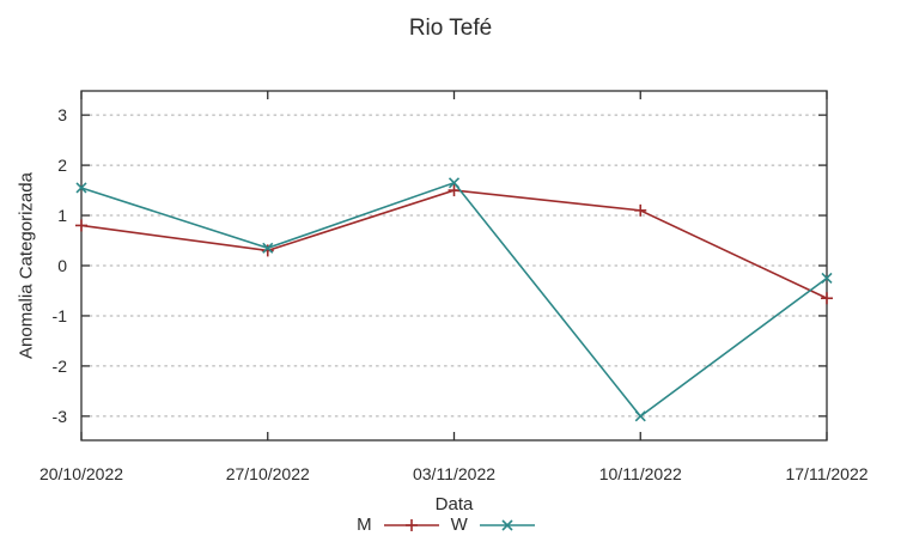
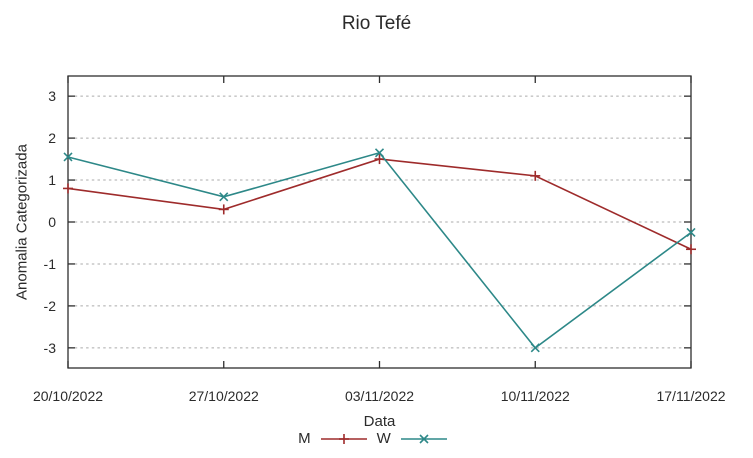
W/27/10/2022: 0.3 -> 0.6
